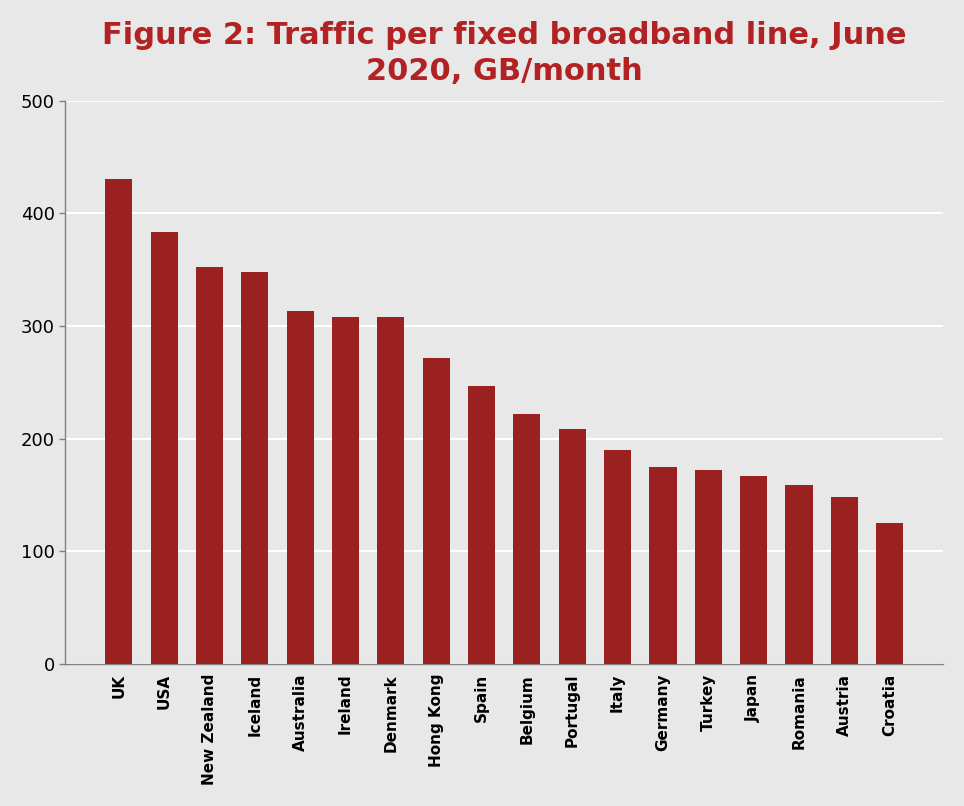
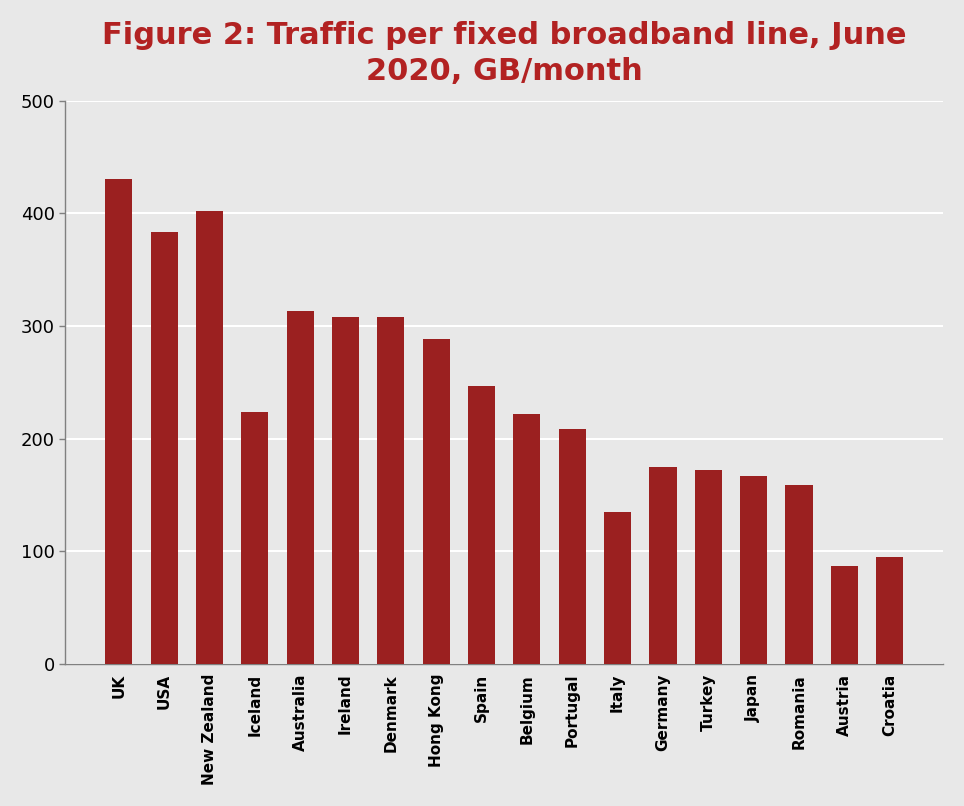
New Zealand: 352 -> 402
Iceland: 348 -> 224
Hong Kong: 272 -> 288
Italy: 190 -> 135
Austria: 148 -> 87
Croatia: 125 -> 95
